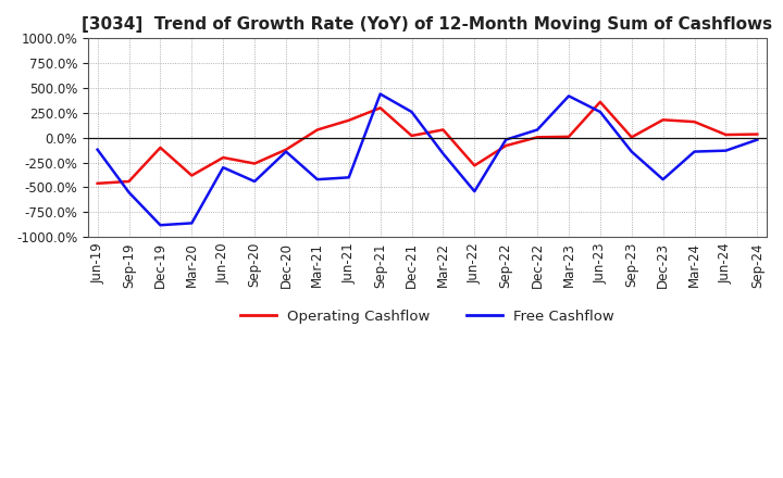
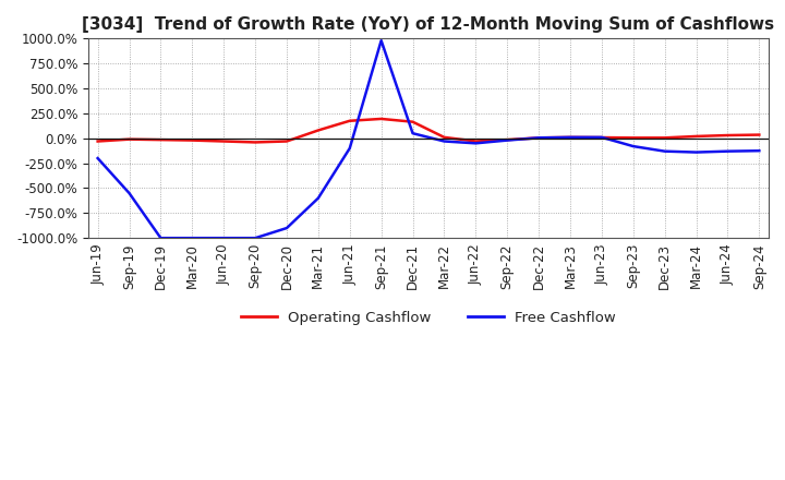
Operating Cashflow/Jun-19: -460% -> -30%
Free Cashflow/Jun-19: -120% -> -200%
Operating Cashflow/Sep-19: -440% -> -10%
Operating Cashflow/Dec-19: -100% -> -20%
Free Cashflow/Dec-19: -880% -> -1000%
Operating Cashflow/Mar-20: -380% -> -20%
Free Cashflow/Mar-20: -860% -> -1000%
Operating Cashflow/Jun-20: -200% -> -30%
Free Cashflow/Jun-20: -300% -> -1000%
Operating Cashflow/Sep-20: -260% -> -40%
Free Cashflow/Sep-20: -440% -> -1000%
Operating Cashflow/Dec-20: -120% -> -30%
Free Cashflow/Dec-20: -140% -> -900%
Free Cashflow/Mar-21: -420% -> -600%
Free Cashflow/Jun-21: -400% -> -100%
Operating Cashflow/Sep-21: 300% -> 200%
Free Cashflow/Sep-21: 440% -> 980%
Operating Cashflow/Dec-21: 20% -> 160%
Free Cashflow/Dec-21: 260% -> 50%
Operating Cashflow/Mar-22: 80% -> 10%
Free Cashflow/Mar-22: -160% -> -30%
Operating Cashflow/Jun-22: -280% -> -30%
Free Cashflow/Jun-22: -540% -> -50%
Operating Cashflow/Sep-22: -80% -> -20%
Free Cashflow/Dec-22: 80% -> 0%
Free Cashflow/Mar-23: 420% -> 10%
Operating Cashflow/Jun-23: 360% -> 10%
Free Cashflow/Jun-23: 260% -> 10%
Free Cashflow/Sep-23: -140% -> -80%
Operating Cashflow/Dec-23: 180% -> 0%
Free Cashflow/Dec-23: -420% -> -130%
Operating Cashflow/Mar-24: 160% -> 20%
Free Cashflow/Sep-24: -20% -> -120%
